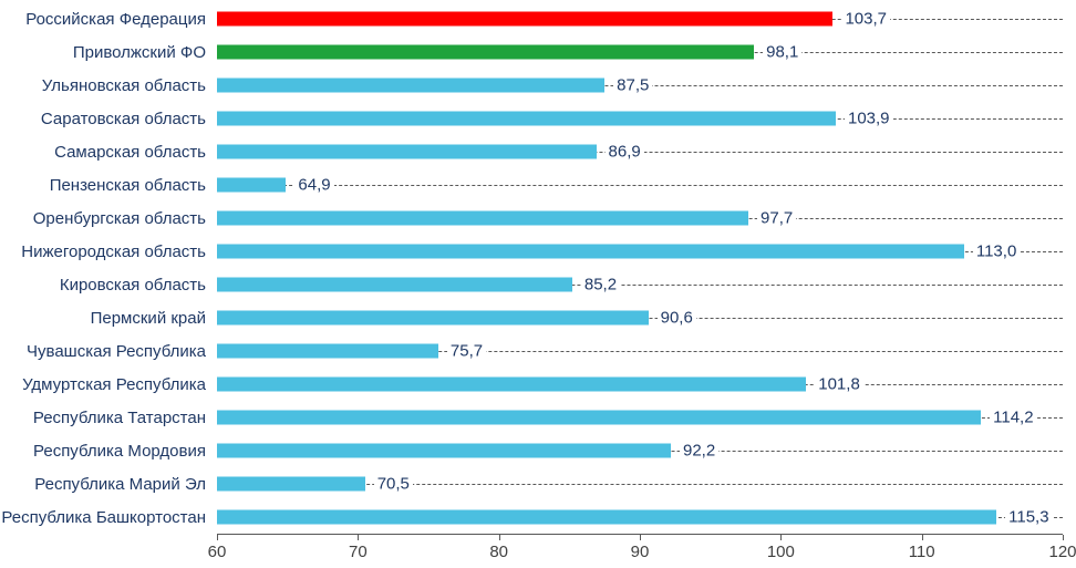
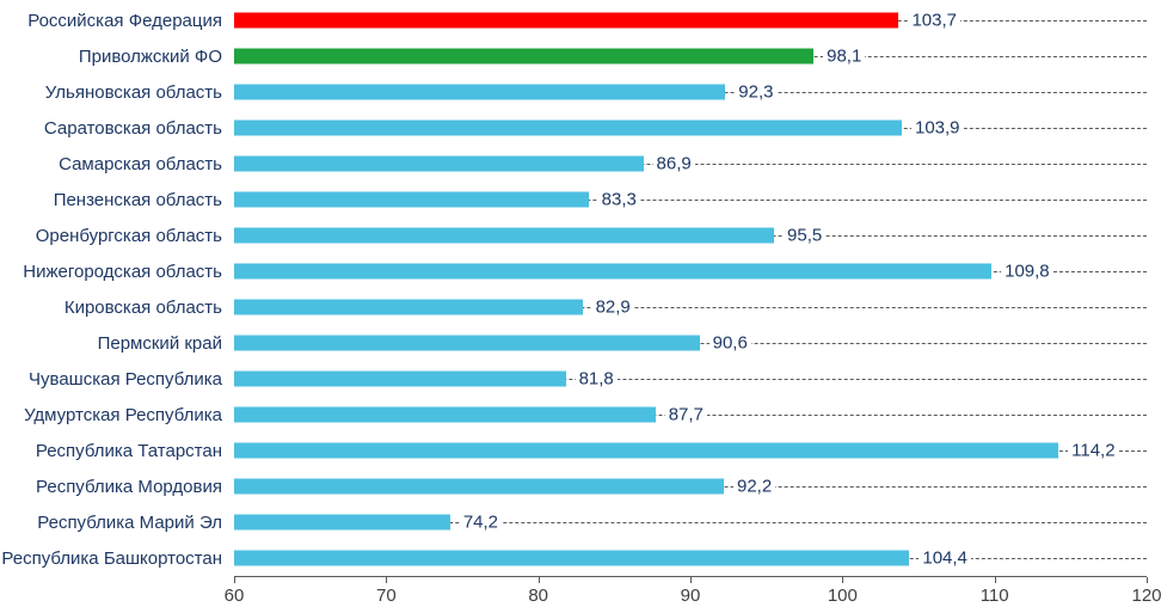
Ульяновская область: 87,5 -> 92,3
Пензенская область: 64,9 -> 83,3
Оренбургская область: 97,7 -> 95,5
Нижегородская область: 113,0 -> 109,8
Кировская область: 85,2 -> 82,9
Чувашская Республика: 75,7 -> 81,8
Удмуртская Республика: 101,8 -> 87,7
Республика Марий Эл: 70,5 -> 74,2
Республика Башкортостан: 115,3 -> 104,4
